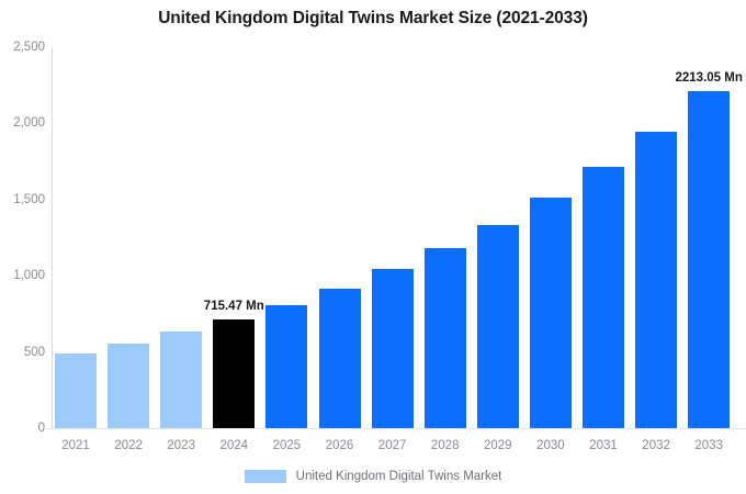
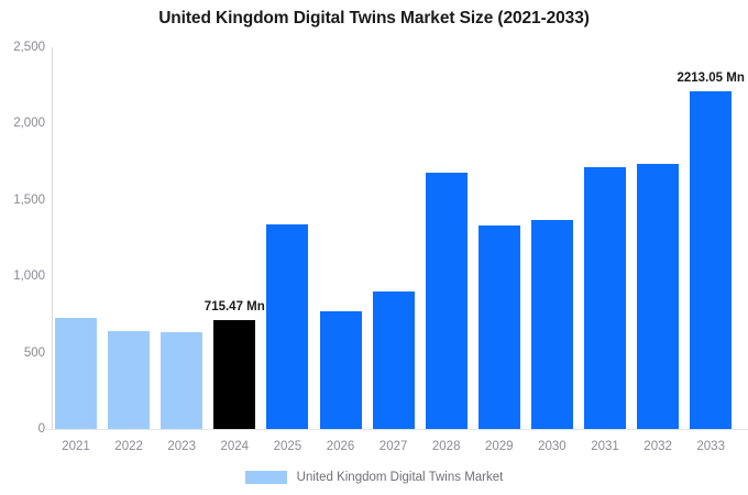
2021: 490 -> 730
2022: 560 -> 640
2025: 810 -> 1340
2026: 920 -> 770
2027: 1040 -> 900
2028: 1180 -> 1680
2030: 1510 -> 1370
2032: 1950 -> 1740
